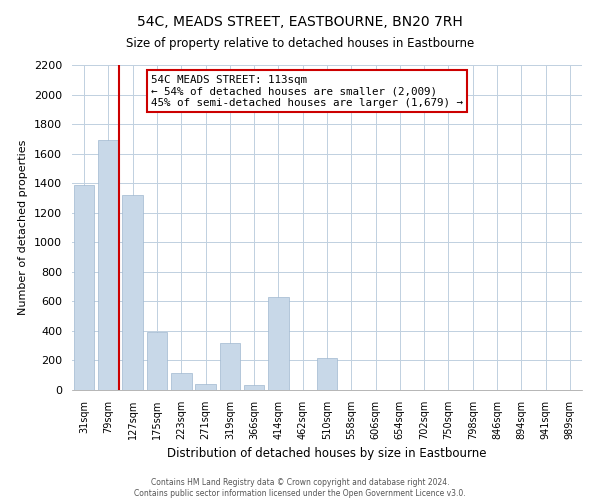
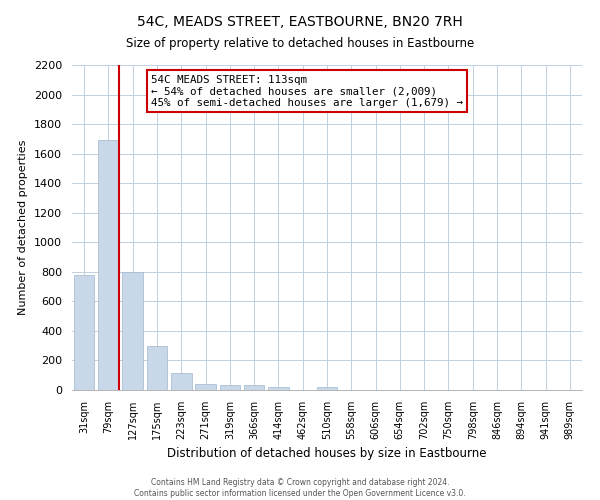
31sqm: 1390 -> 780
127sqm: 1320 -> 800
175sqm: 390 -> 300
319sqm: 320 -> 40
414sqm: 630 -> 20
510sqm: 220 -> 20
